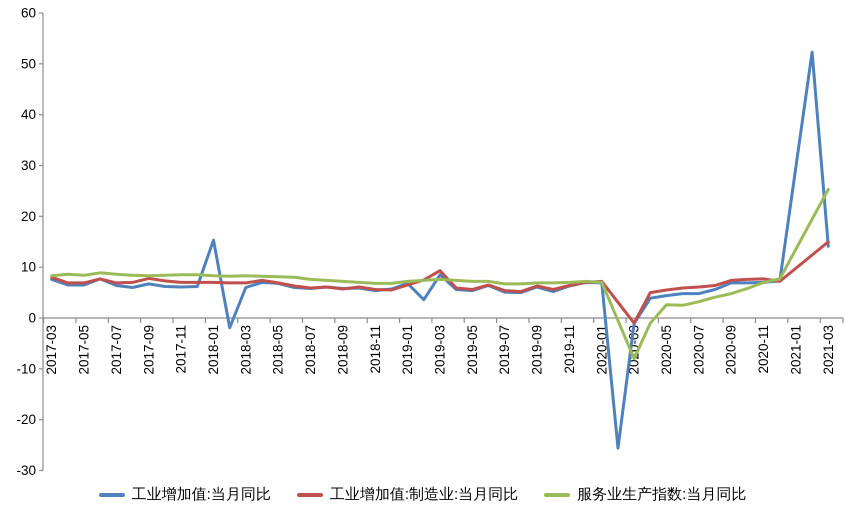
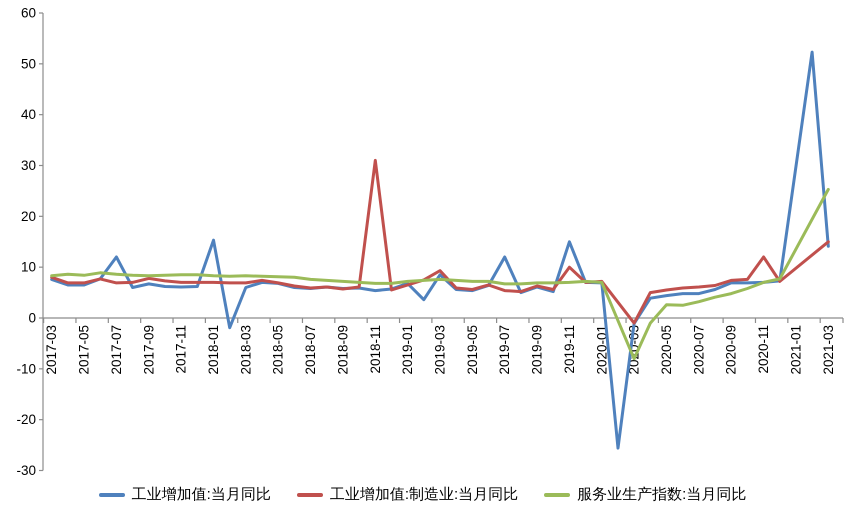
工业增加值:当月同比/2017-07: 6 -> 12
工业增加值:制造业:当月同比/2018-11: 6 -> 31
工业增加值:当月同比/2019-07: 5 -> 12
工业增加值:当月同比/2019-11: 6 -> 15
工业增加值:制造业:当月同比/2019-11: 6 -> 10
工业增加值:制造业:当月同比/2020-11: 8 -> 12
